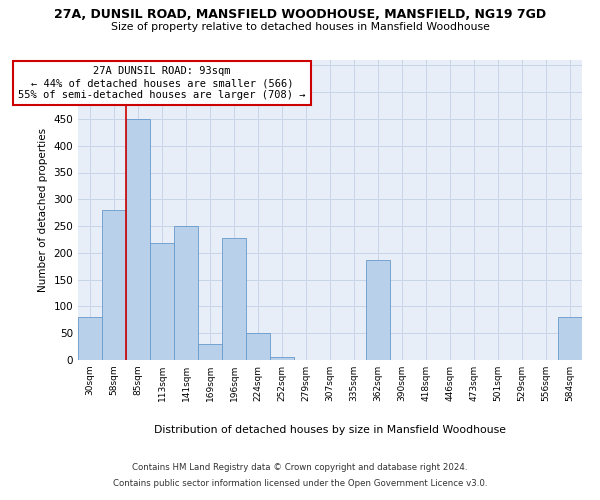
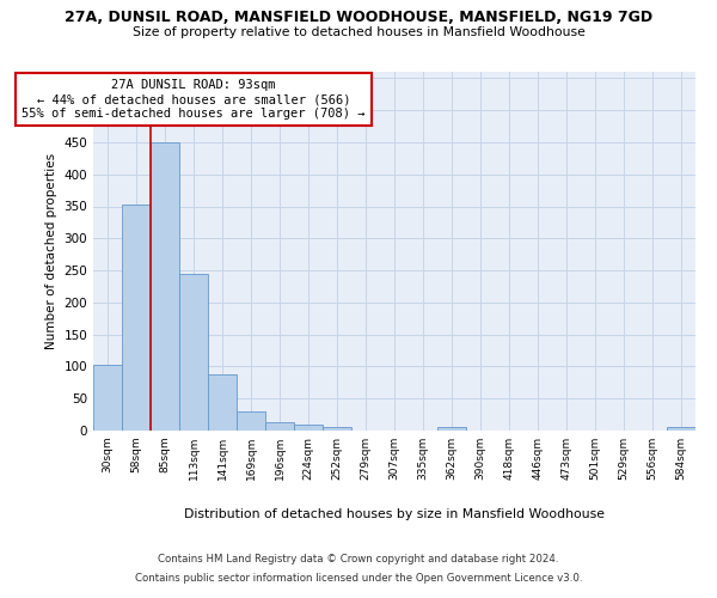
30sqm: 80 -> 103
58sqm: 280 -> 353
113sqm: 218 -> 245
141sqm: 250 -> 88
196sqm: 228 -> 13
224sqm: 50 -> 9
362sqm: 186 -> 5
584sqm: 80 -> 5
